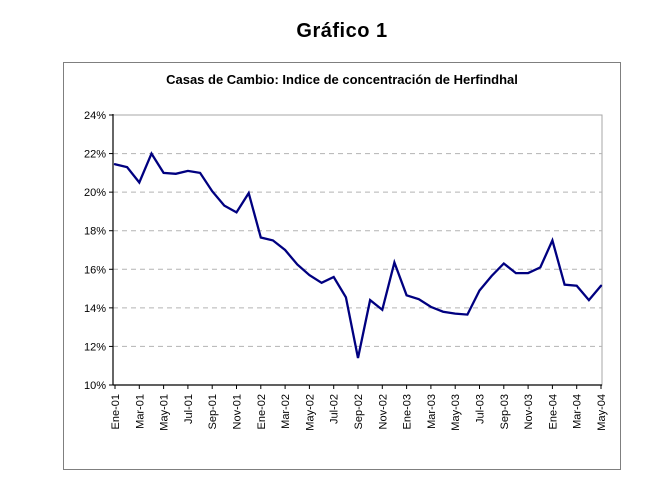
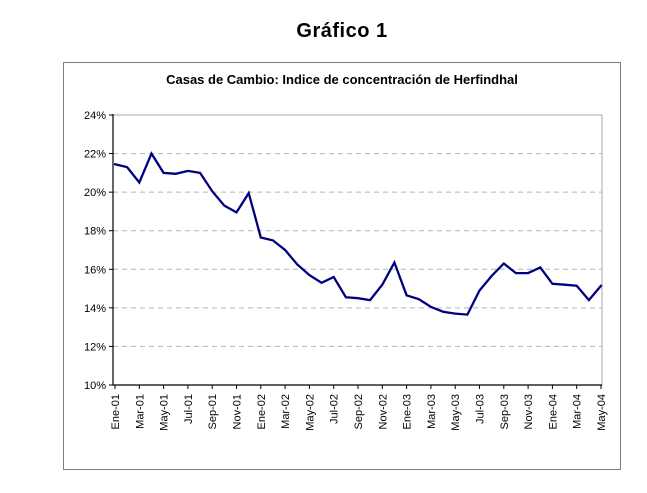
Sep-02: 11.4% -> 14.5%
Nov-02: 13.9% -> 15.2%
Ene-04: 17.5% -> 15.2%
